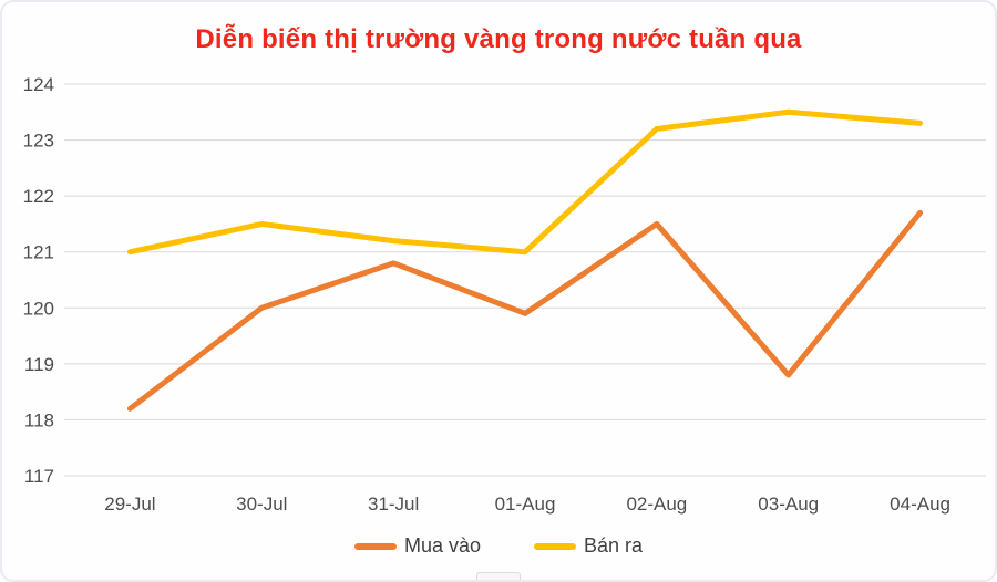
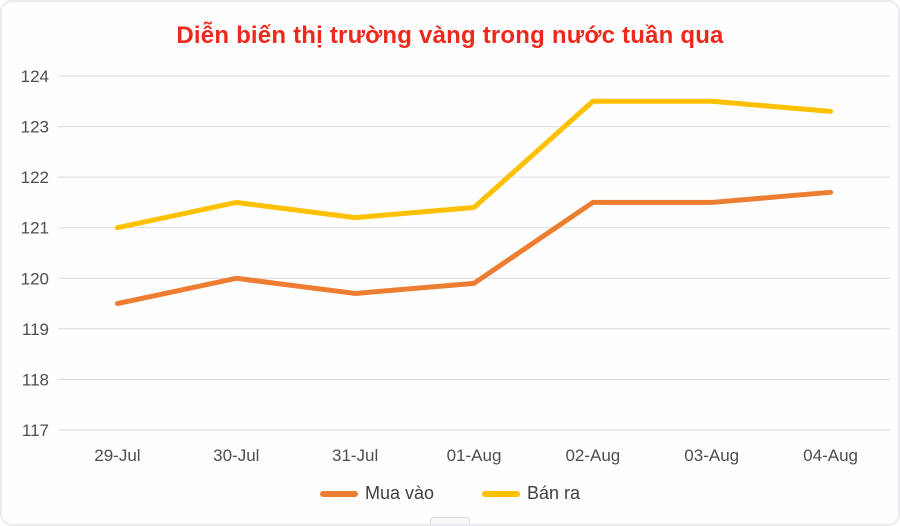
Mua vào/29-Jul: 118.2 -> 119.5
Mua vào/31-Jul: 120.8 -> 119.7
Bán ra/01-Aug: 121.0 -> 121.4
Bán ra/02-Aug: 123.2 -> 123.5
Mua vào/03-Aug: 118.8 -> 121.5
